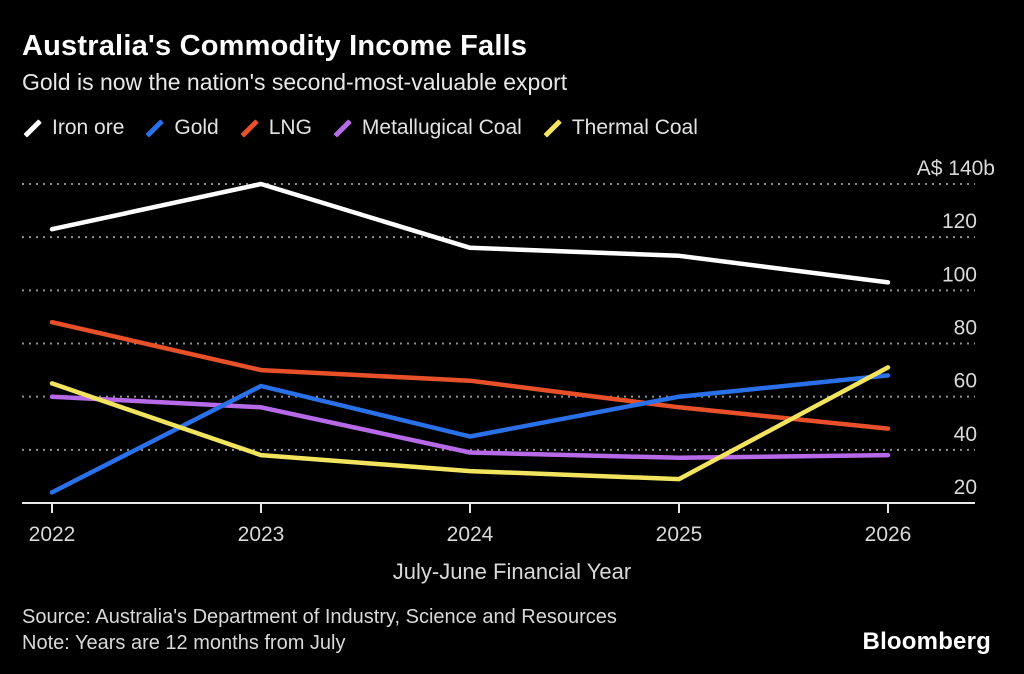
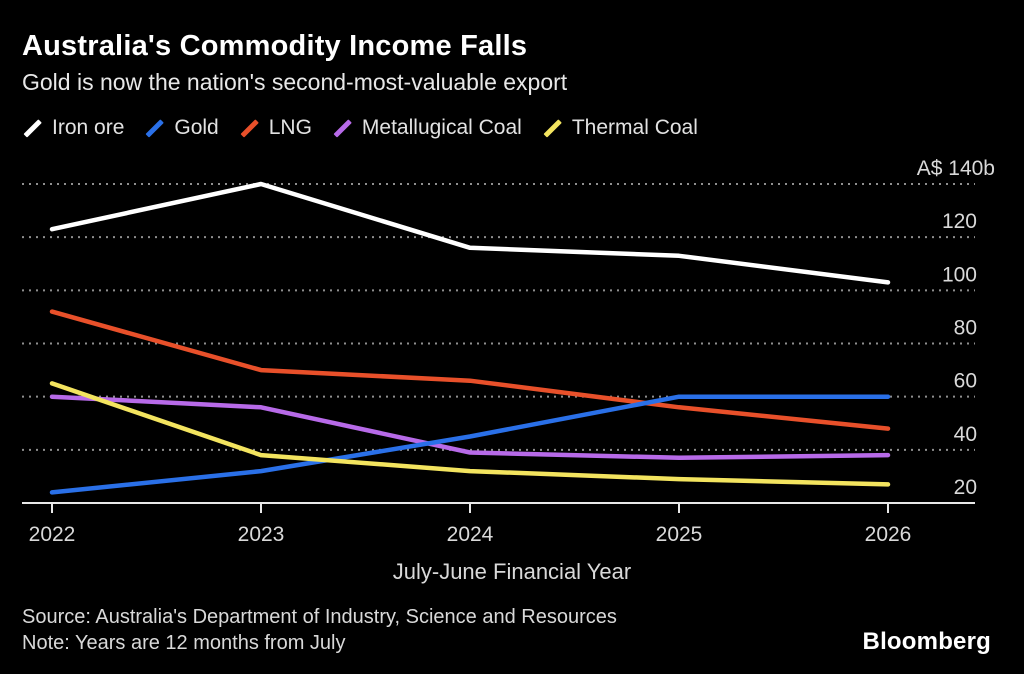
LNG/2022: 88 -> 92
Gold/2023: 64 -> 32
Gold/2026: 68 -> 60
Thermal Coal/2026: 71 -> 27
